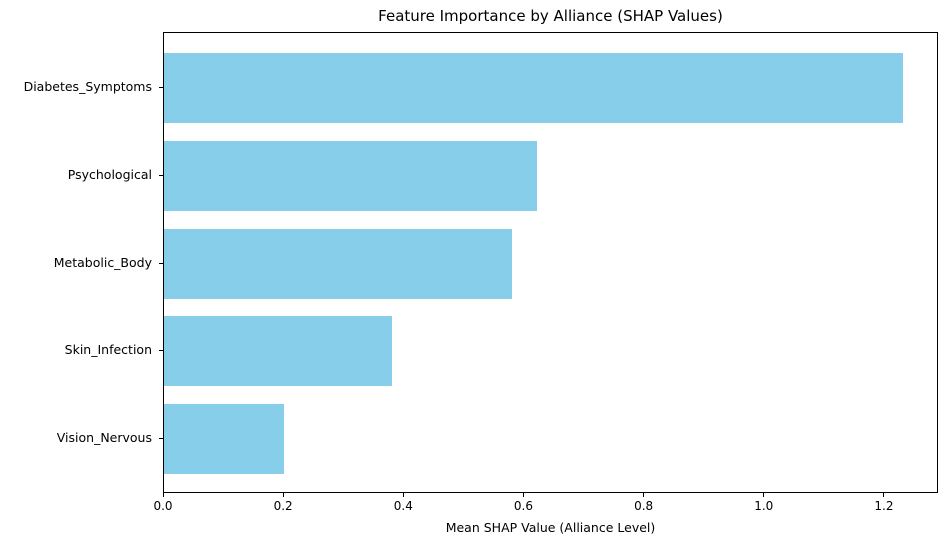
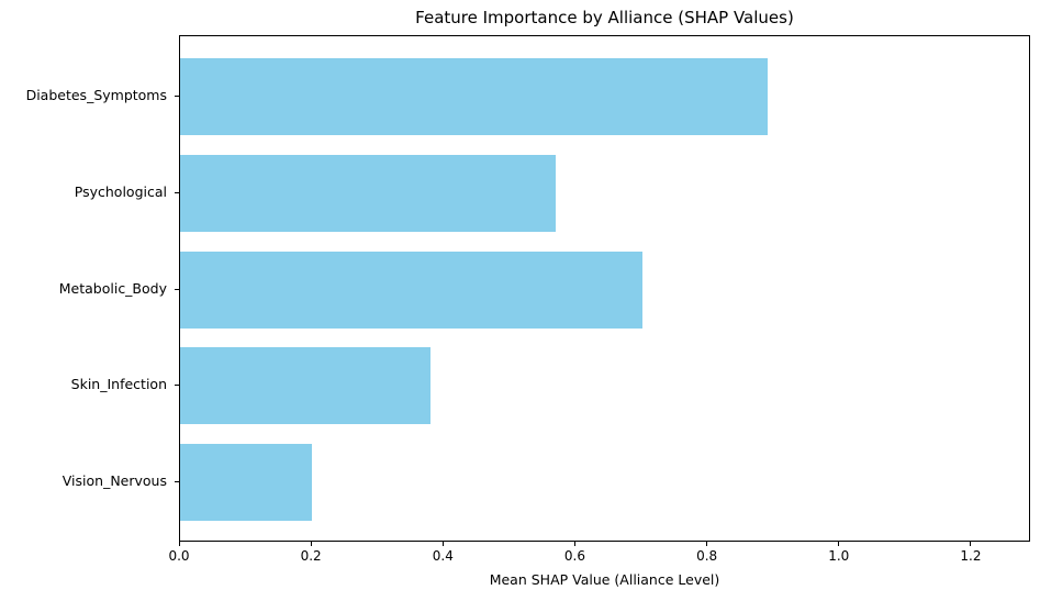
Diabetes_Symptoms: 1.23 -> 0.89
Psychological: 0.62 -> 0.57
Metabolic_Body: 0.58 -> 0.70
